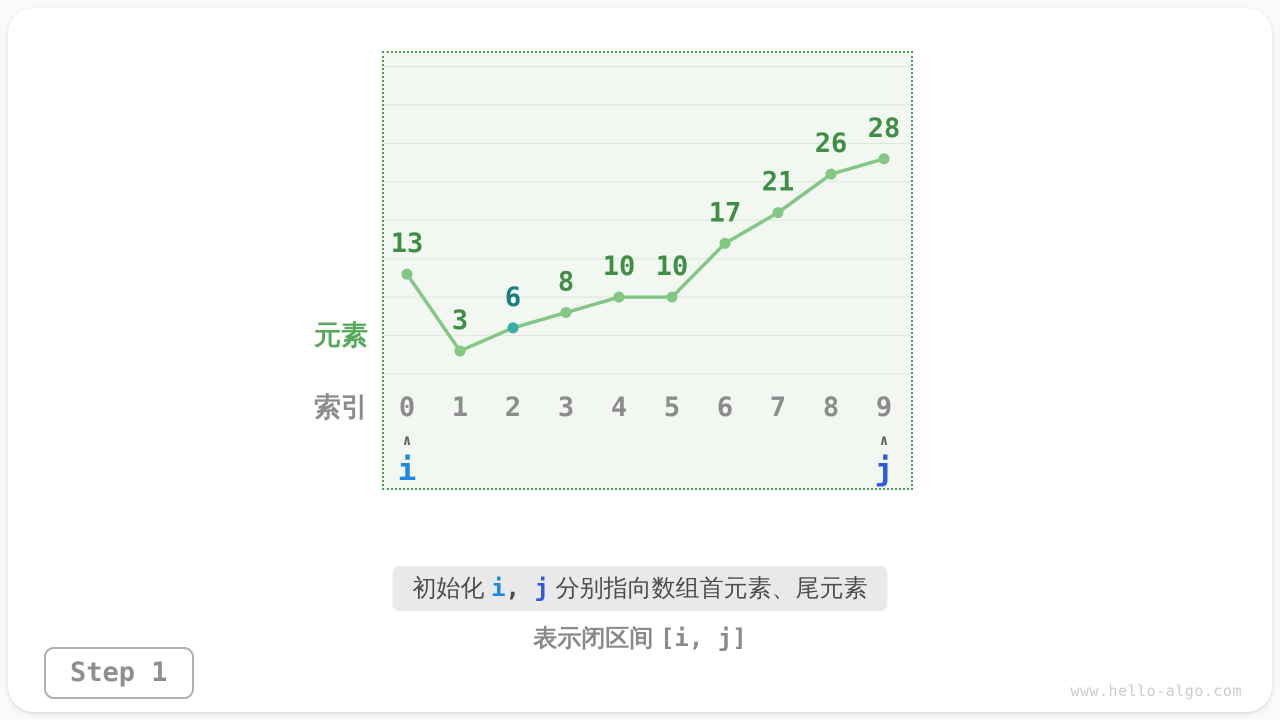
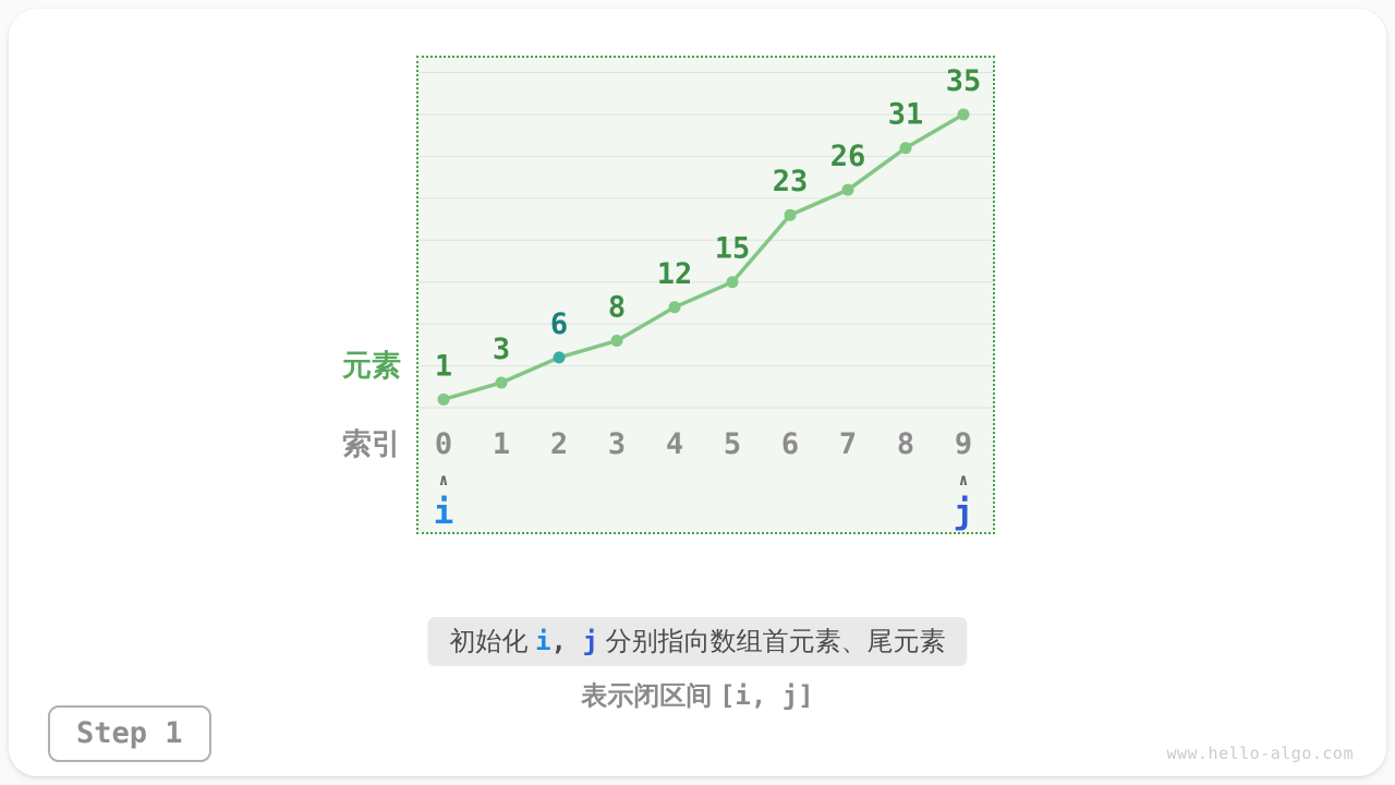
0: 13 -> 1
4: 10 -> 12
5: 10 -> 15
6: 17 -> 23
7: 21 -> 26
8: 26 -> 31
9: 28 -> 35
